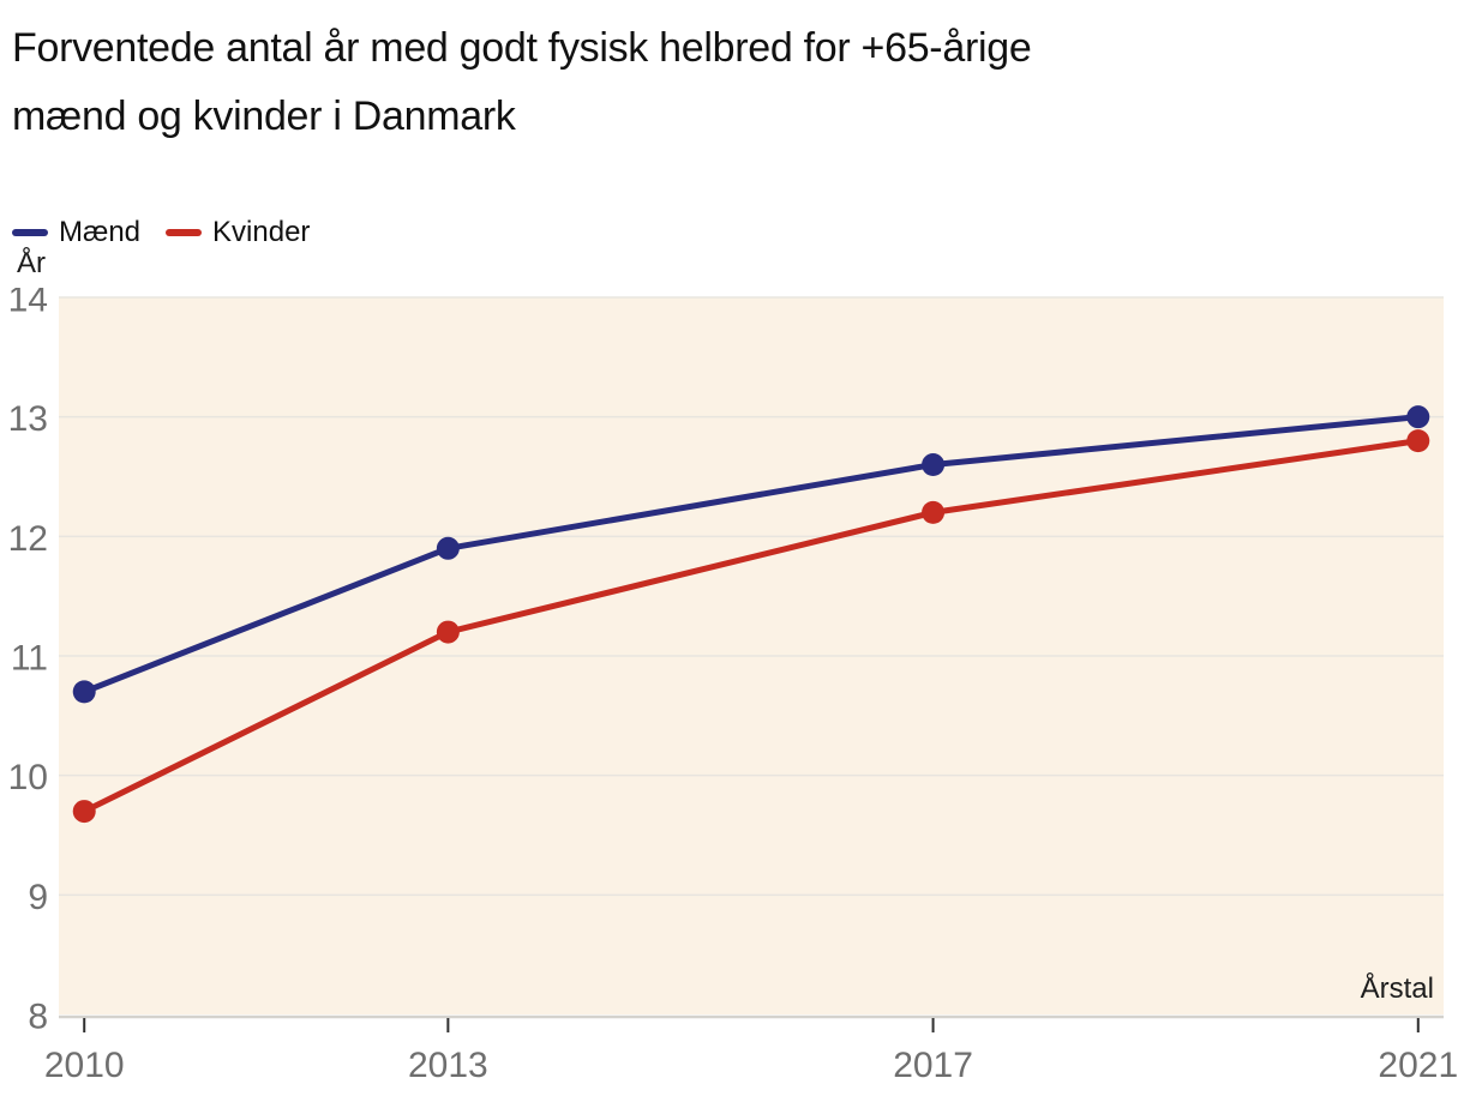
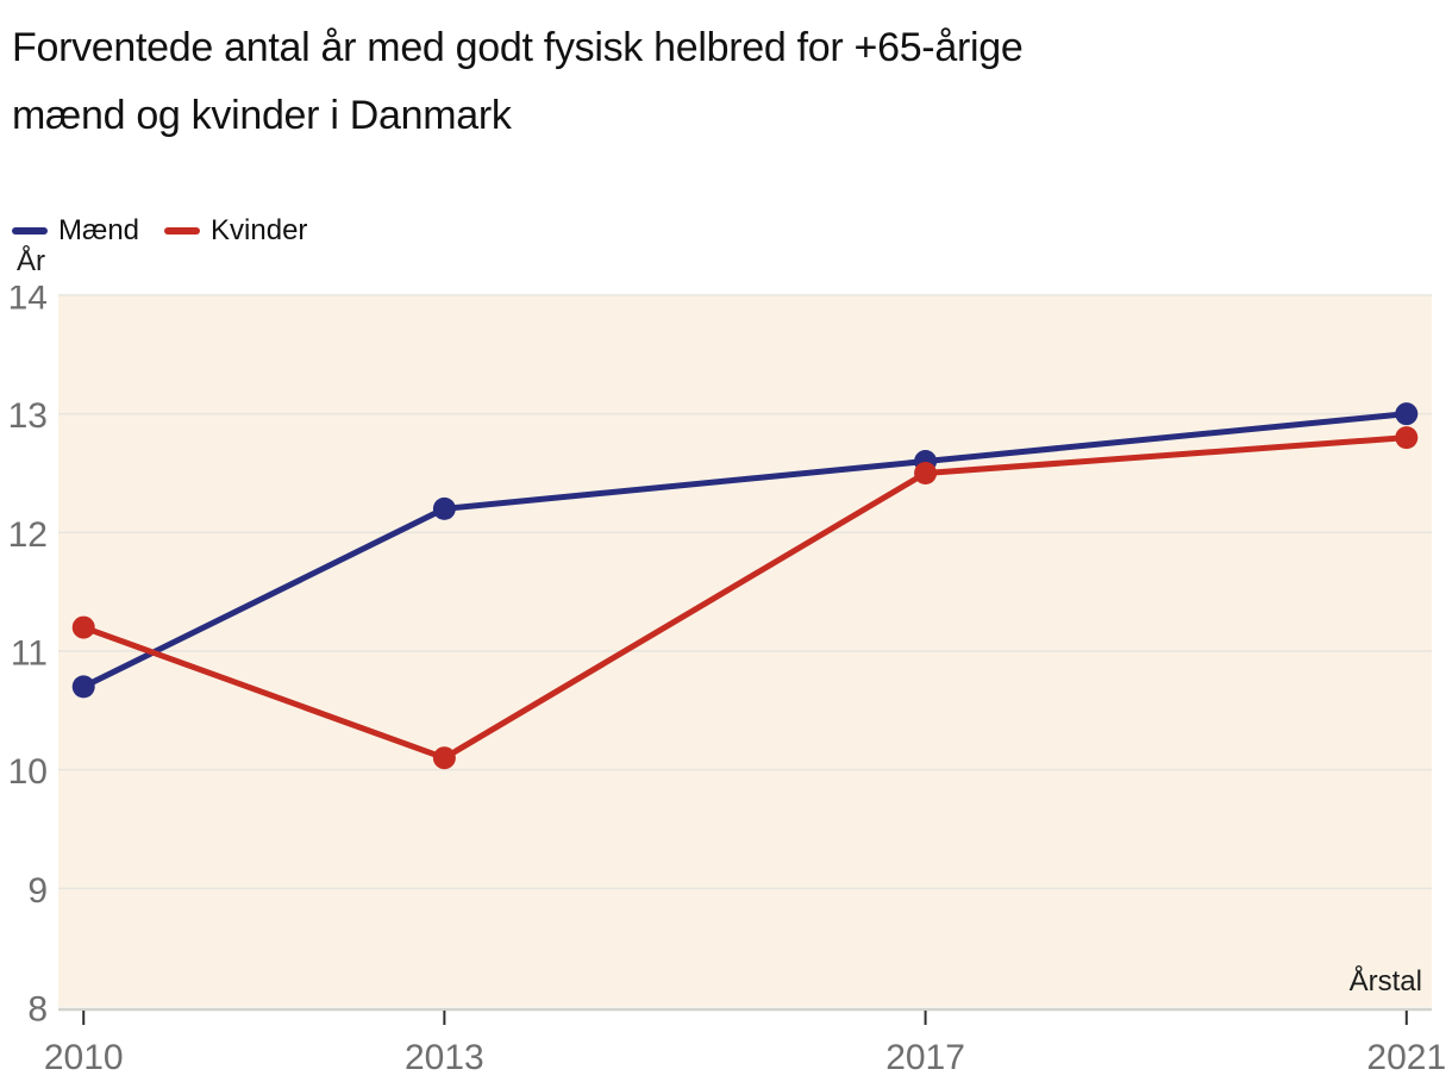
Kvinder/2010: 9.7 -> 11.2
Mænd/2013: 11.9 -> 12.2
Kvinder/2013: 11.2 -> 10.1
Kvinder/2017: 12.2 -> 12.5
